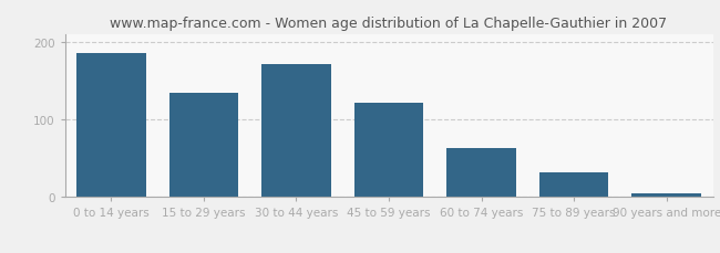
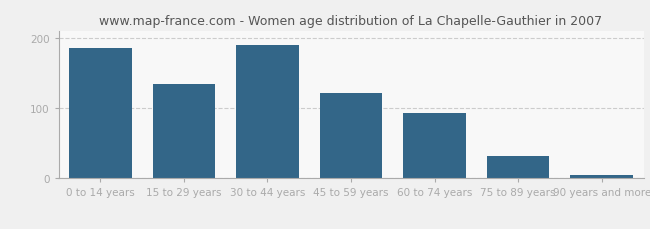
30 to 44 years: 172 -> 190
60 to 74 years: 63 -> 94
